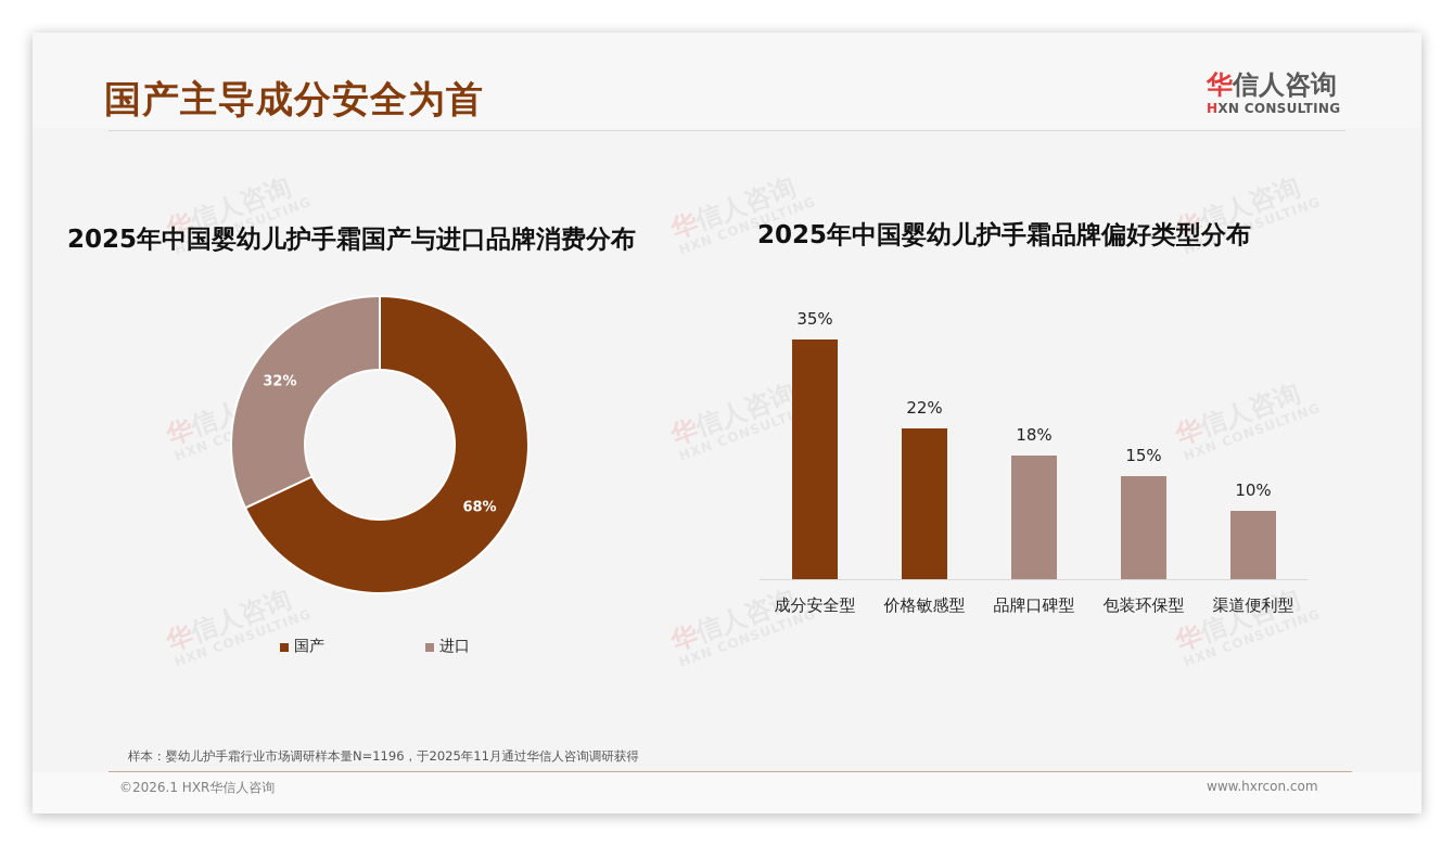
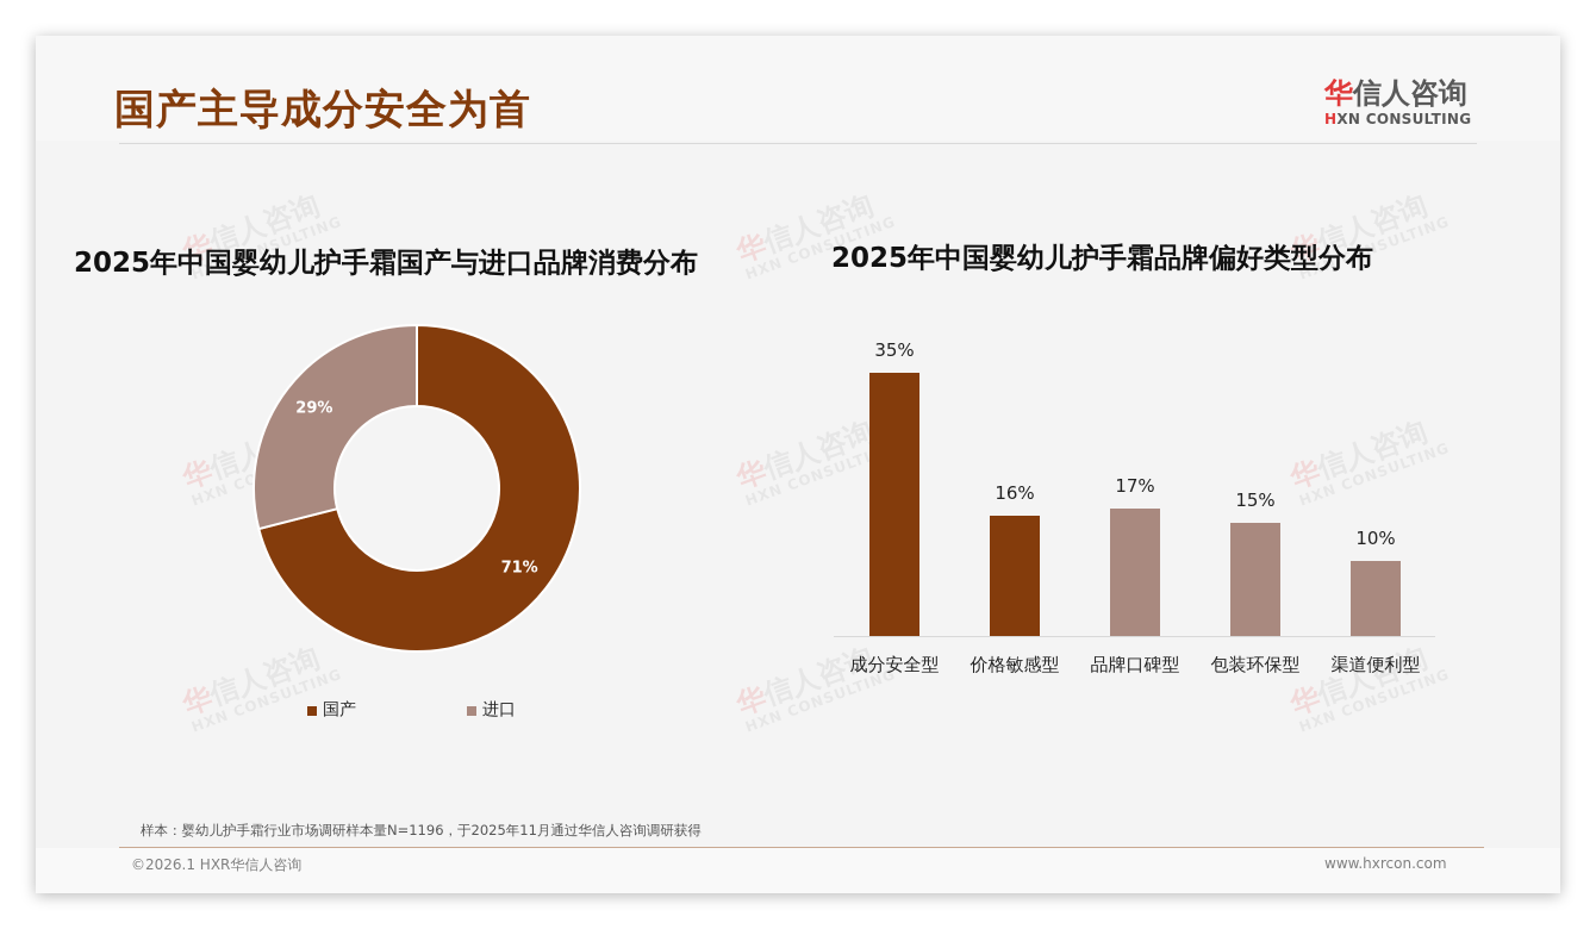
2025年中国婴幼儿护手霜国产与进口品牌消费分布/国产: 68% -> 71%
2025年中国婴幼儿护手霜国产与进口品牌消费分布/进口: 32% -> 29%
2025年中国婴幼儿护手霜品牌偏好类型分布/价格敏感型: 22% -> 16%
2025年中国婴幼儿护手霜品牌偏好类型分布/品牌口碑型: 18% -> 17%
